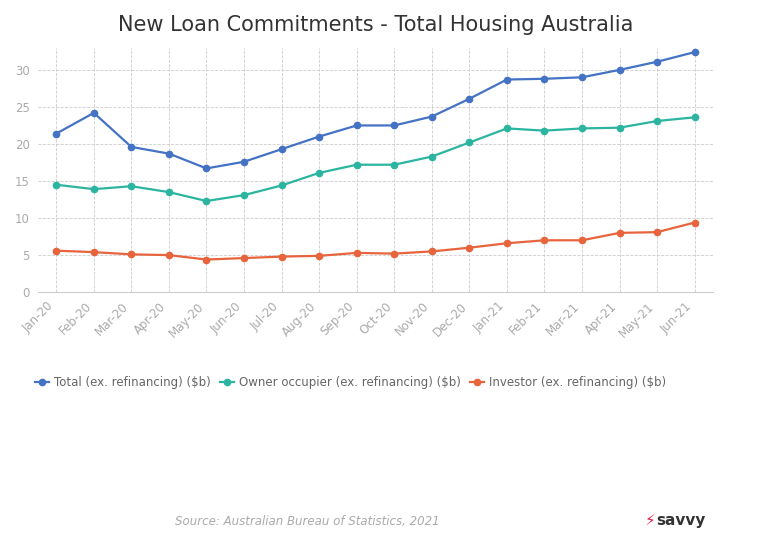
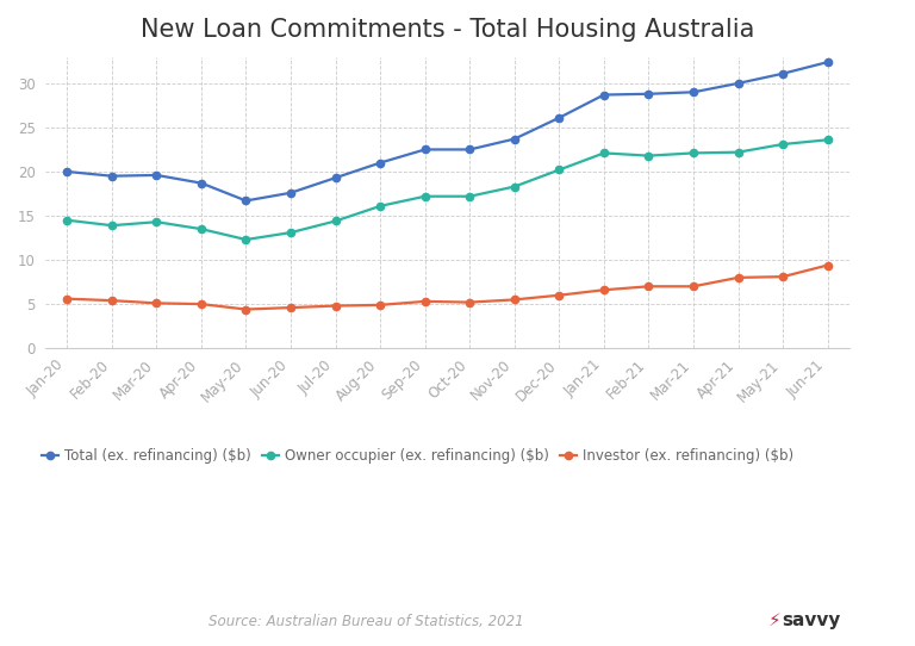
Total (ex. refinancing) ($b)/Jan-20: 21.4 -> 20.0
Total (ex. refinancing) ($b)/Feb-20: 24.2 -> 19.5
